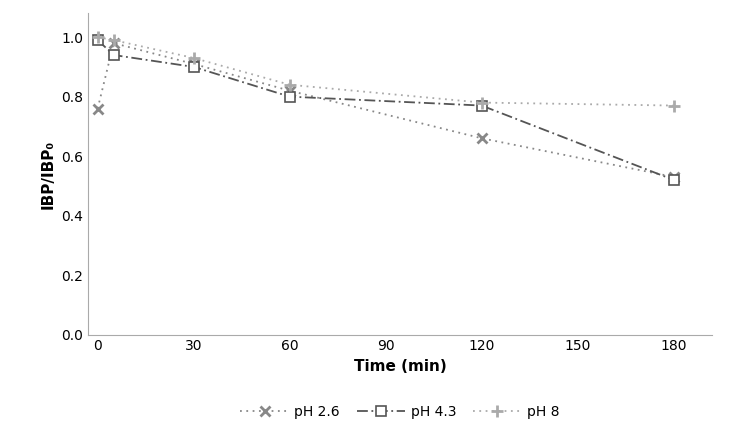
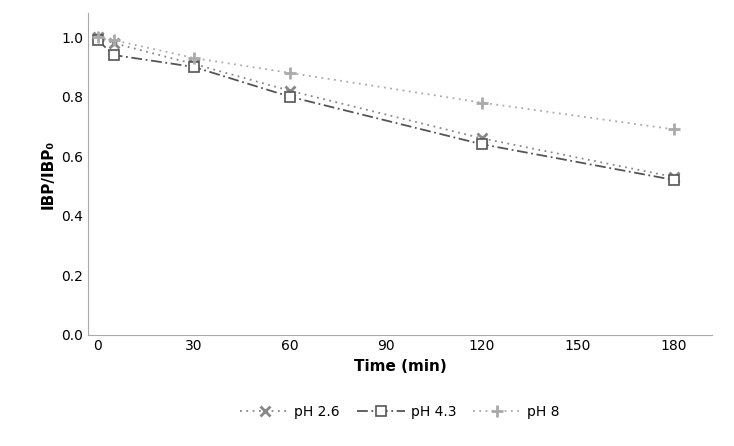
pH 2.6/0: 0.76 -> 1.00
pH 8/60: 0.84 -> 0.88
pH 4.3/120: 0.77 -> 0.64
pH 8/180: 0.77 -> 0.69
